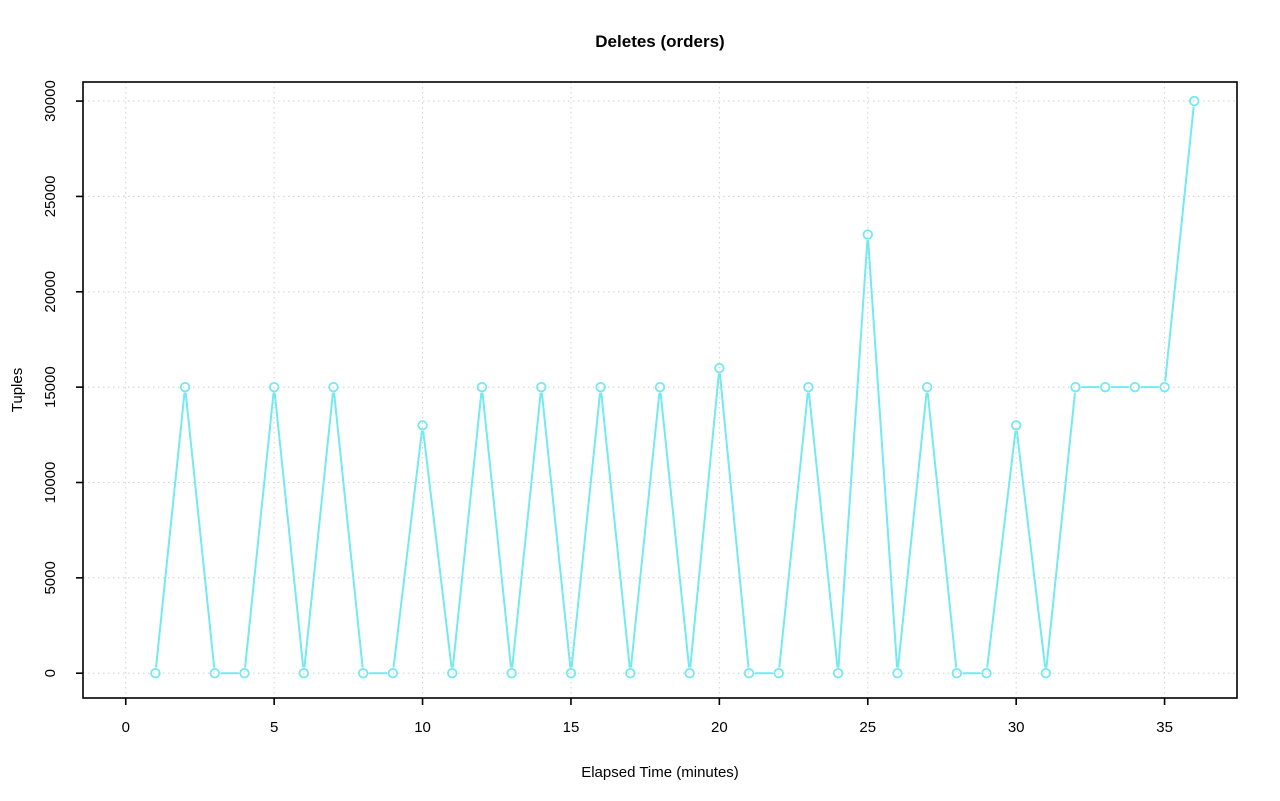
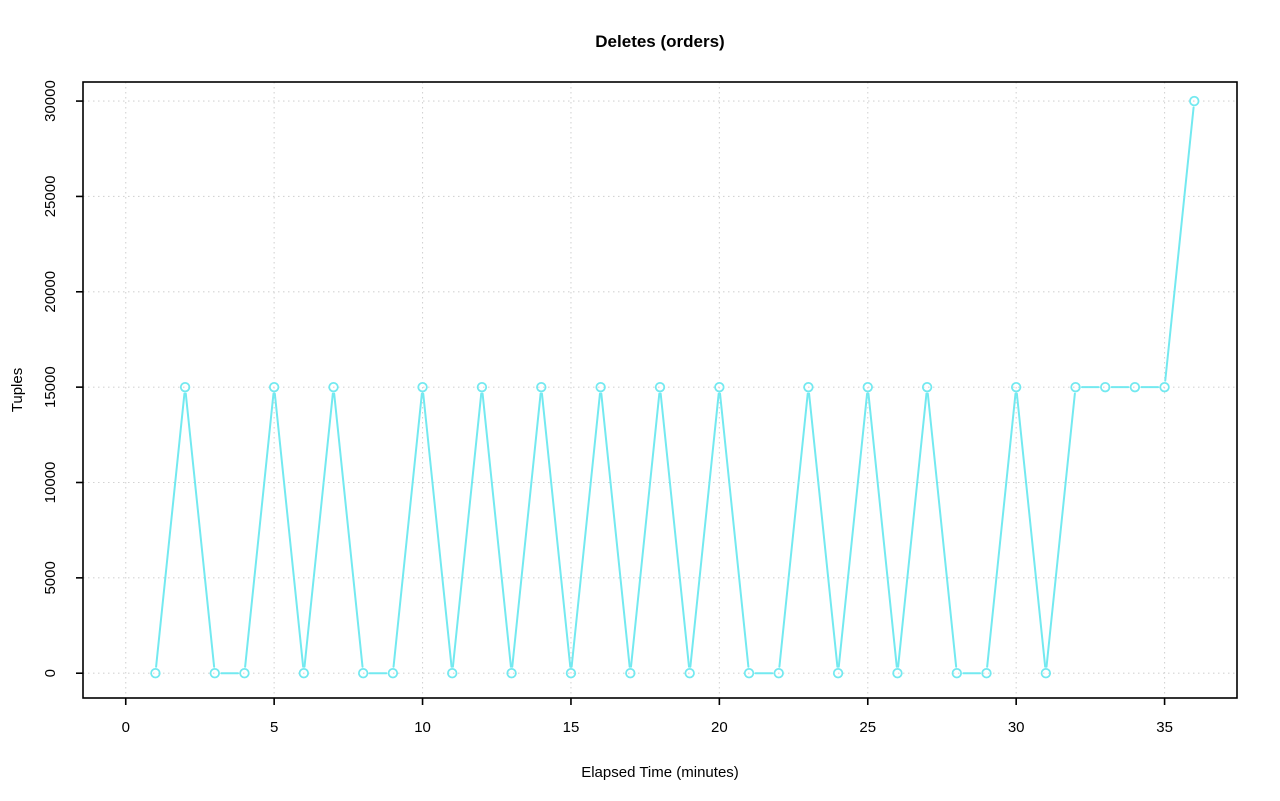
10: 13000 -> 15000
20: 16000 -> 15000
25: 23000 -> 15000
30: 13000 -> 15000
